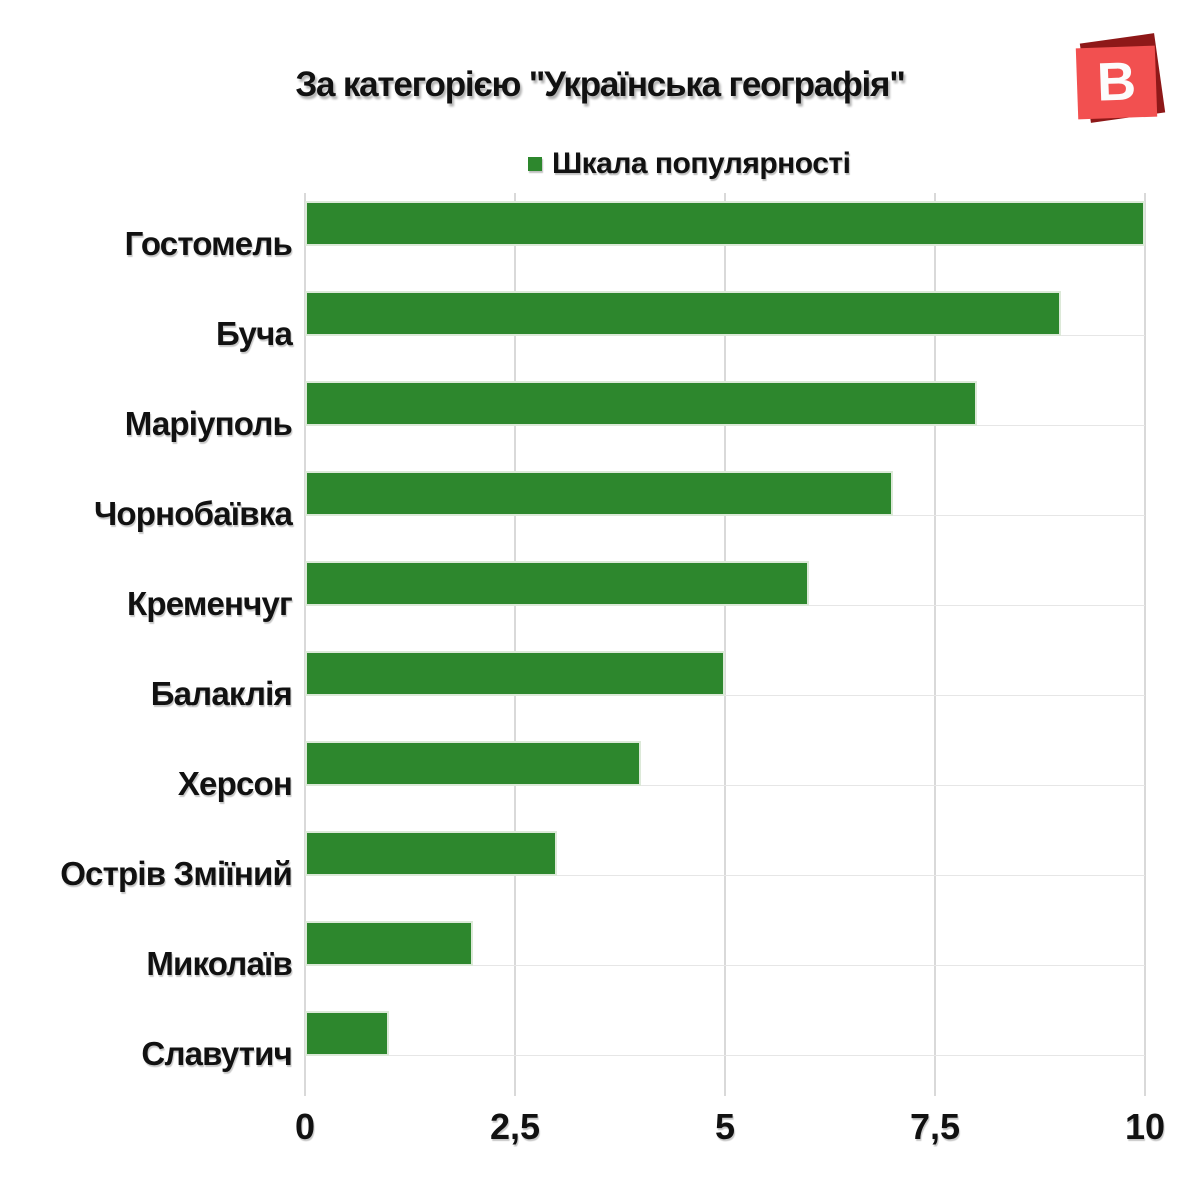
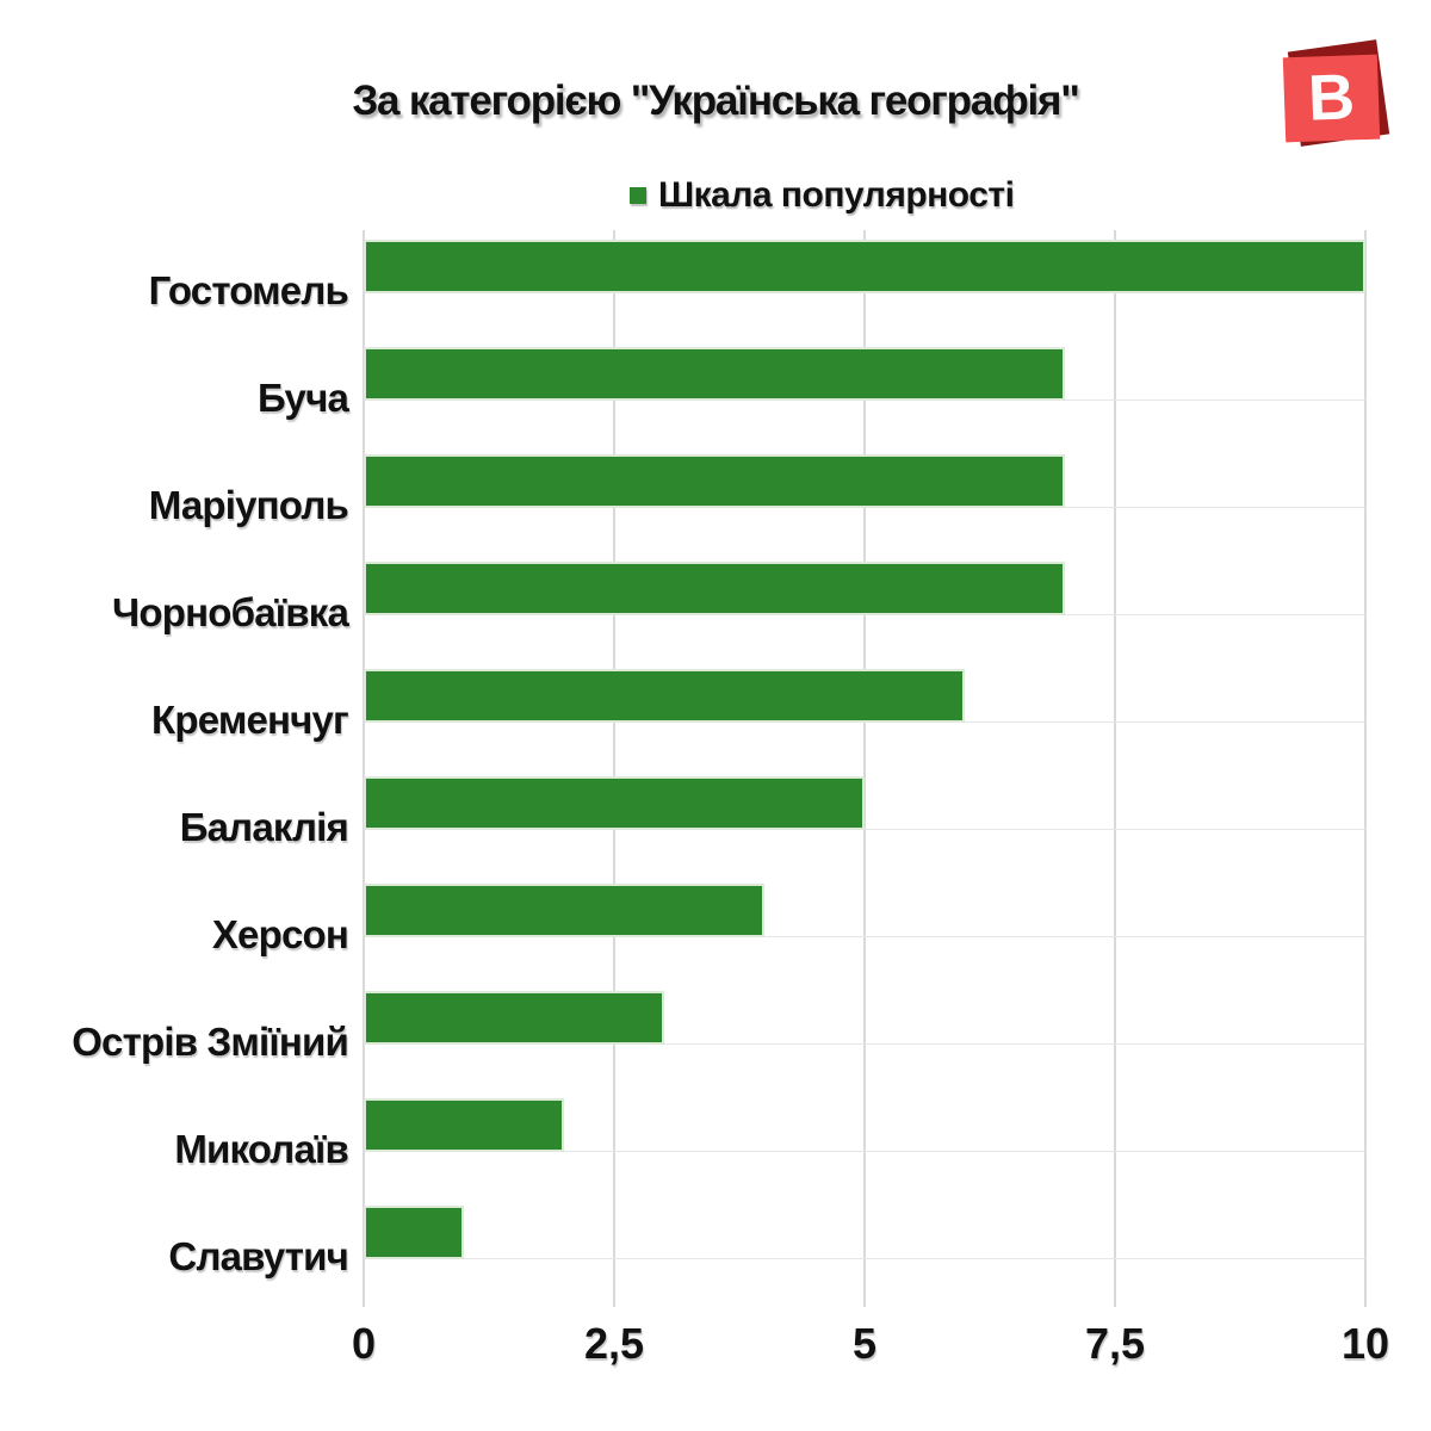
Буча: 9 -> 7
Маріуполь: 8 -> 7
